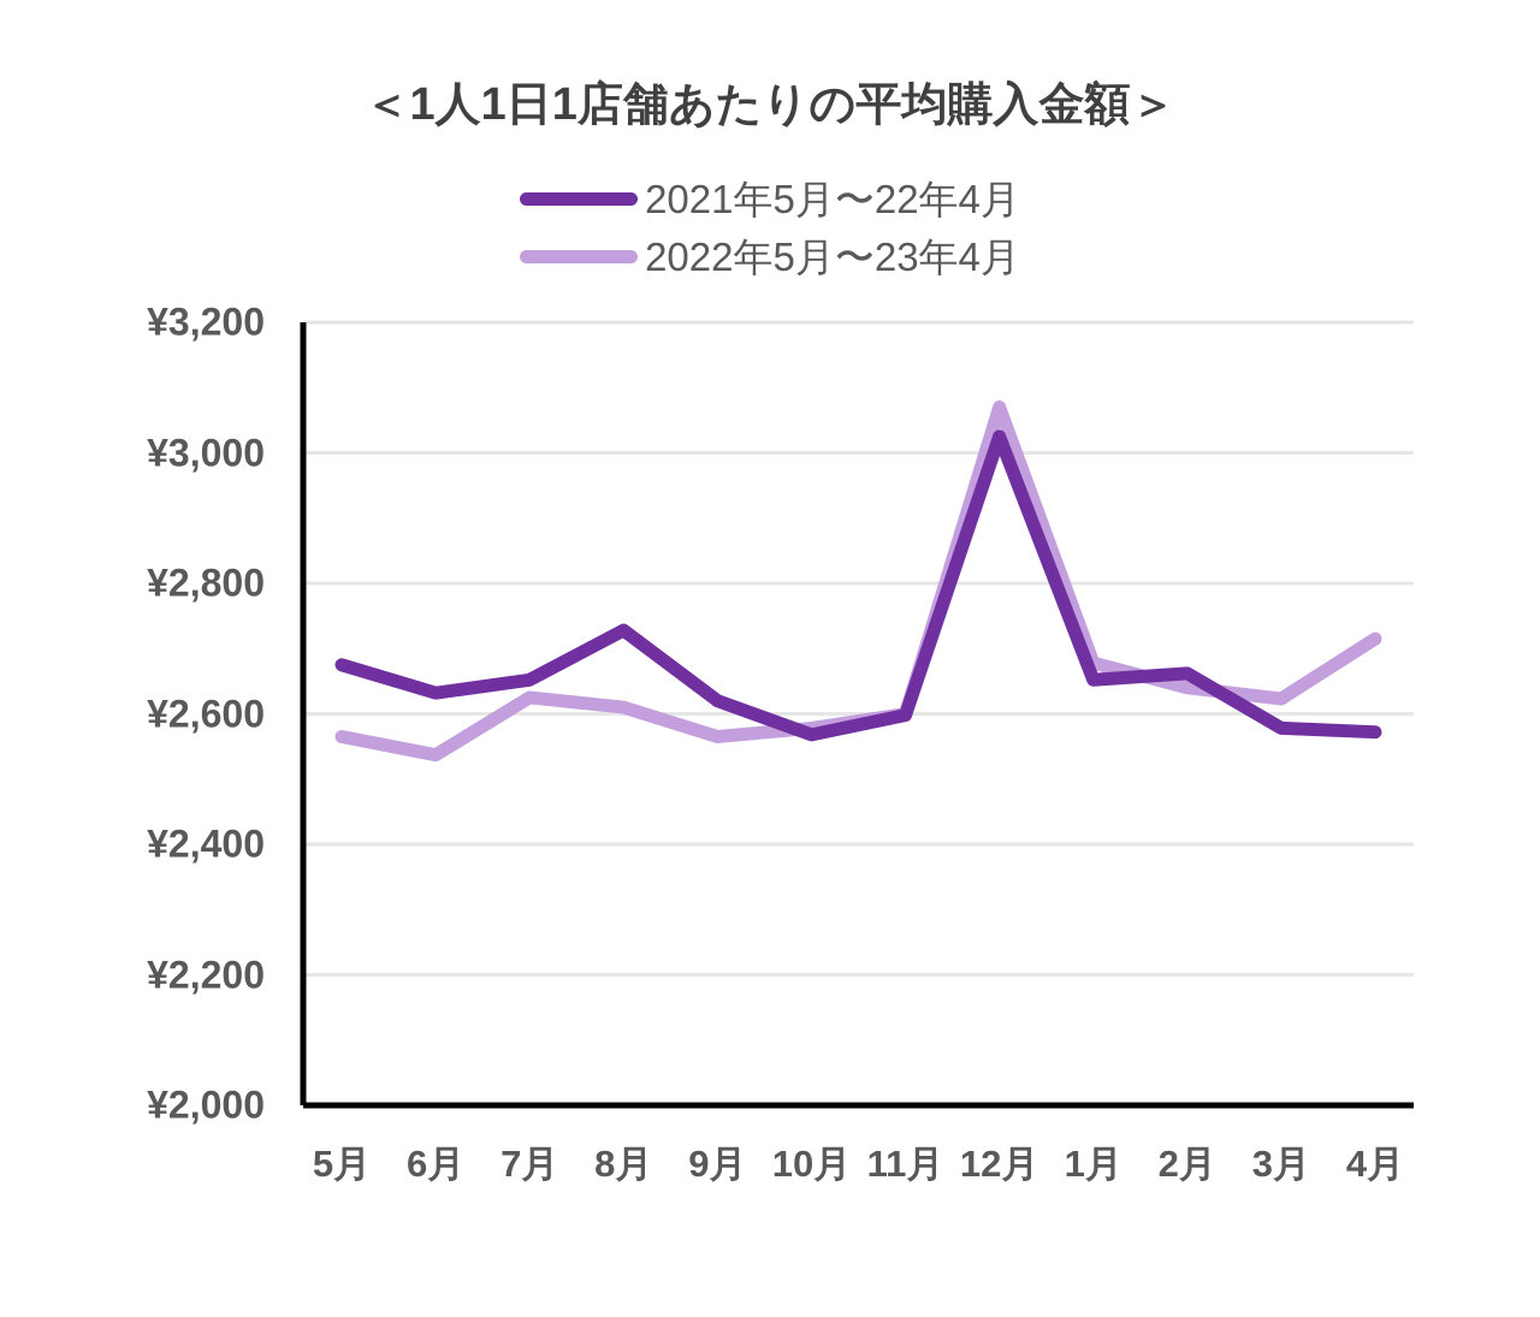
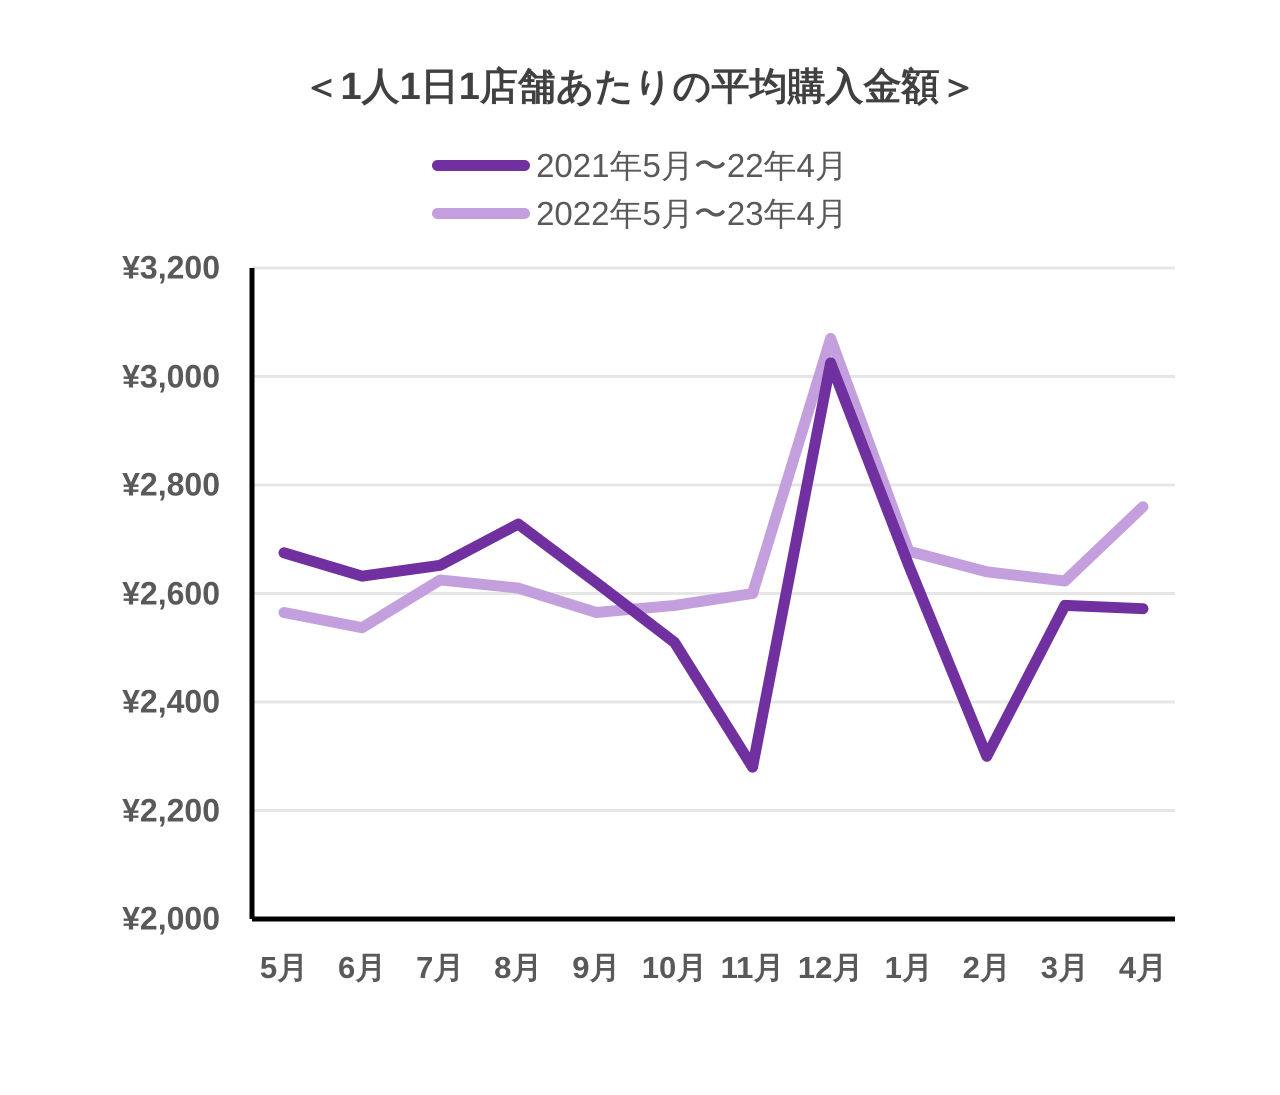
2021年5月〜22年4月/10月: ¥2570 -> ¥2510
2021年5月〜22年4月/11月: ¥2600 -> ¥2280
2021年5月〜22年4月/2月: ¥2660 -> ¥2300
2022年5月〜23年4月/4月: ¥2720 -> ¥2760
